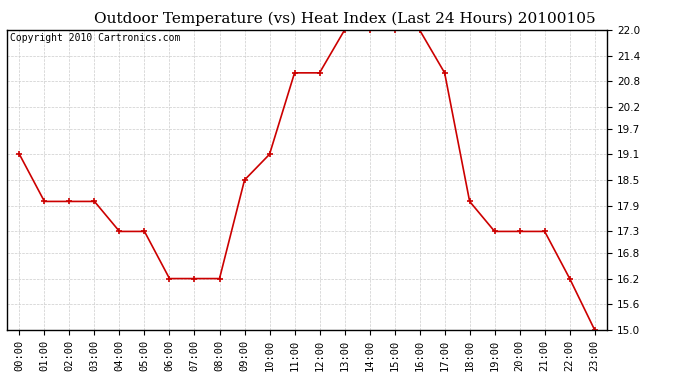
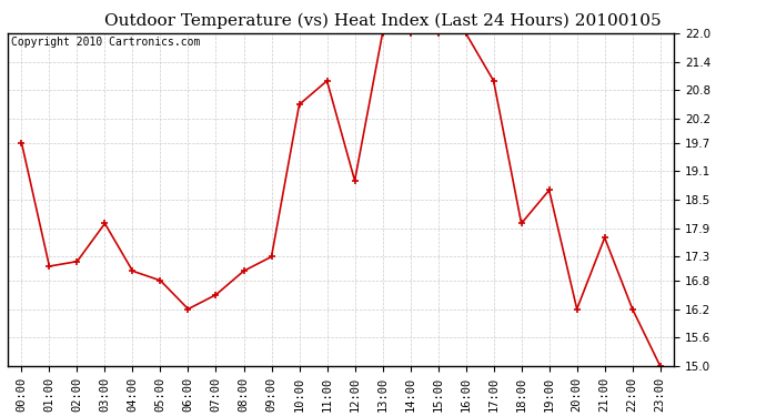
00:00: 19.1 -> 19.7
01:00: 18.0 -> 17.1
02:00: 18.0 -> 17.2
04:00: 17.3 -> 17.0
05:00: 17.3 -> 16.8
07:00: 16.2 -> 16.5
08:00: 16.2 -> 17.0
09:00: 18.5 -> 17.3
10:00: 19.1 -> 20.5
12:00: 21.0 -> 18.9
19:00: 17.3 -> 18.7
20:00: 17.3 -> 16.2
21:00: 17.3 -> 17.7
